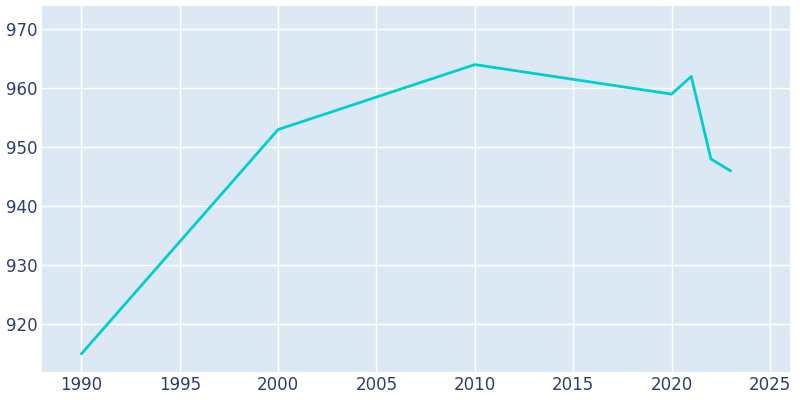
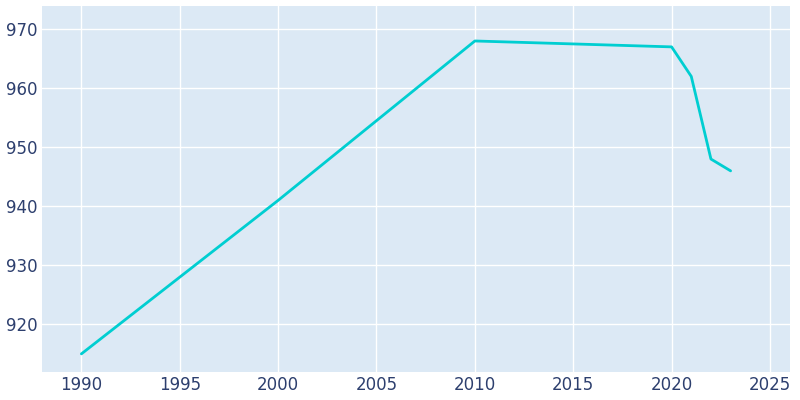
2000: 953 -> 941
2010: 964 -> 968
2020: 959 -> 967
